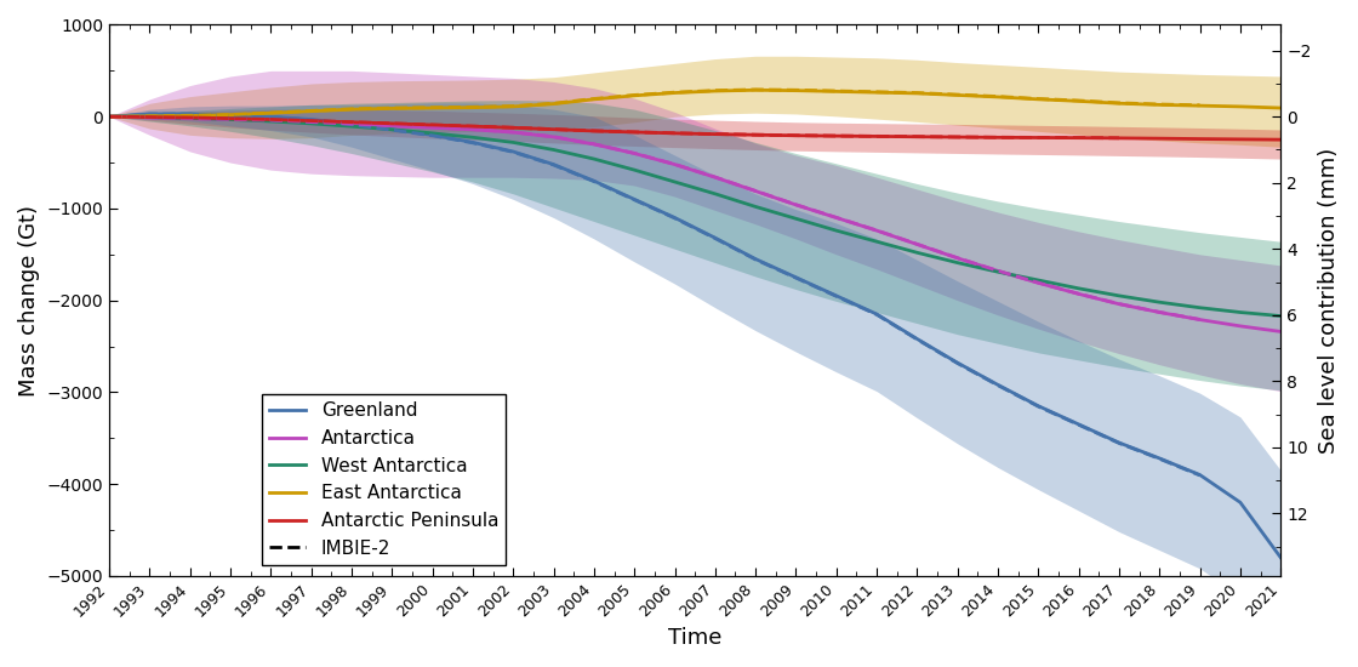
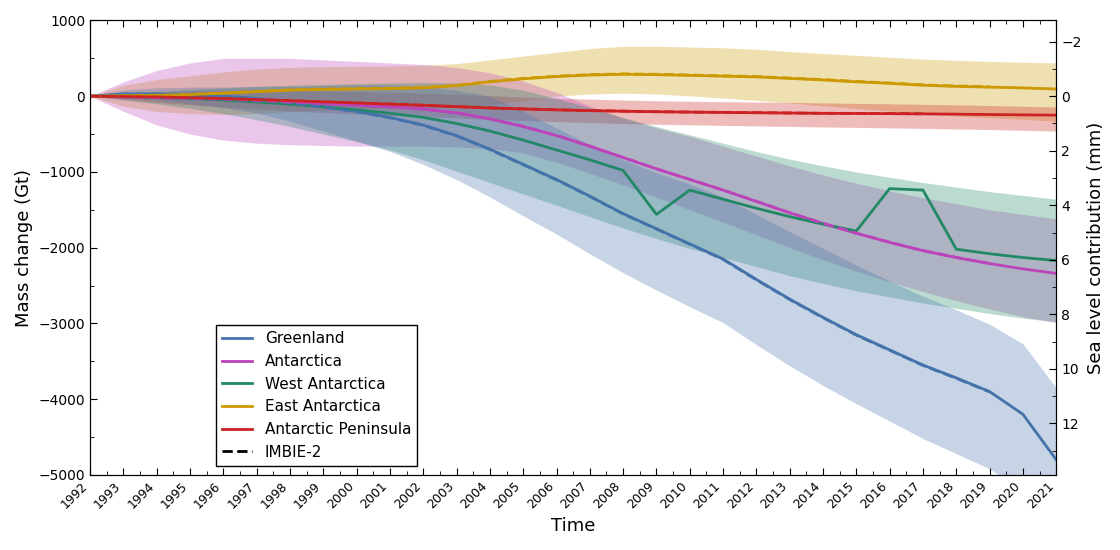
West Antarctica/2009: -1110 -> -1560
West Antarctica/2016: -1870 -> -1220
West Antarctica/2017: -1950 -> -1240
